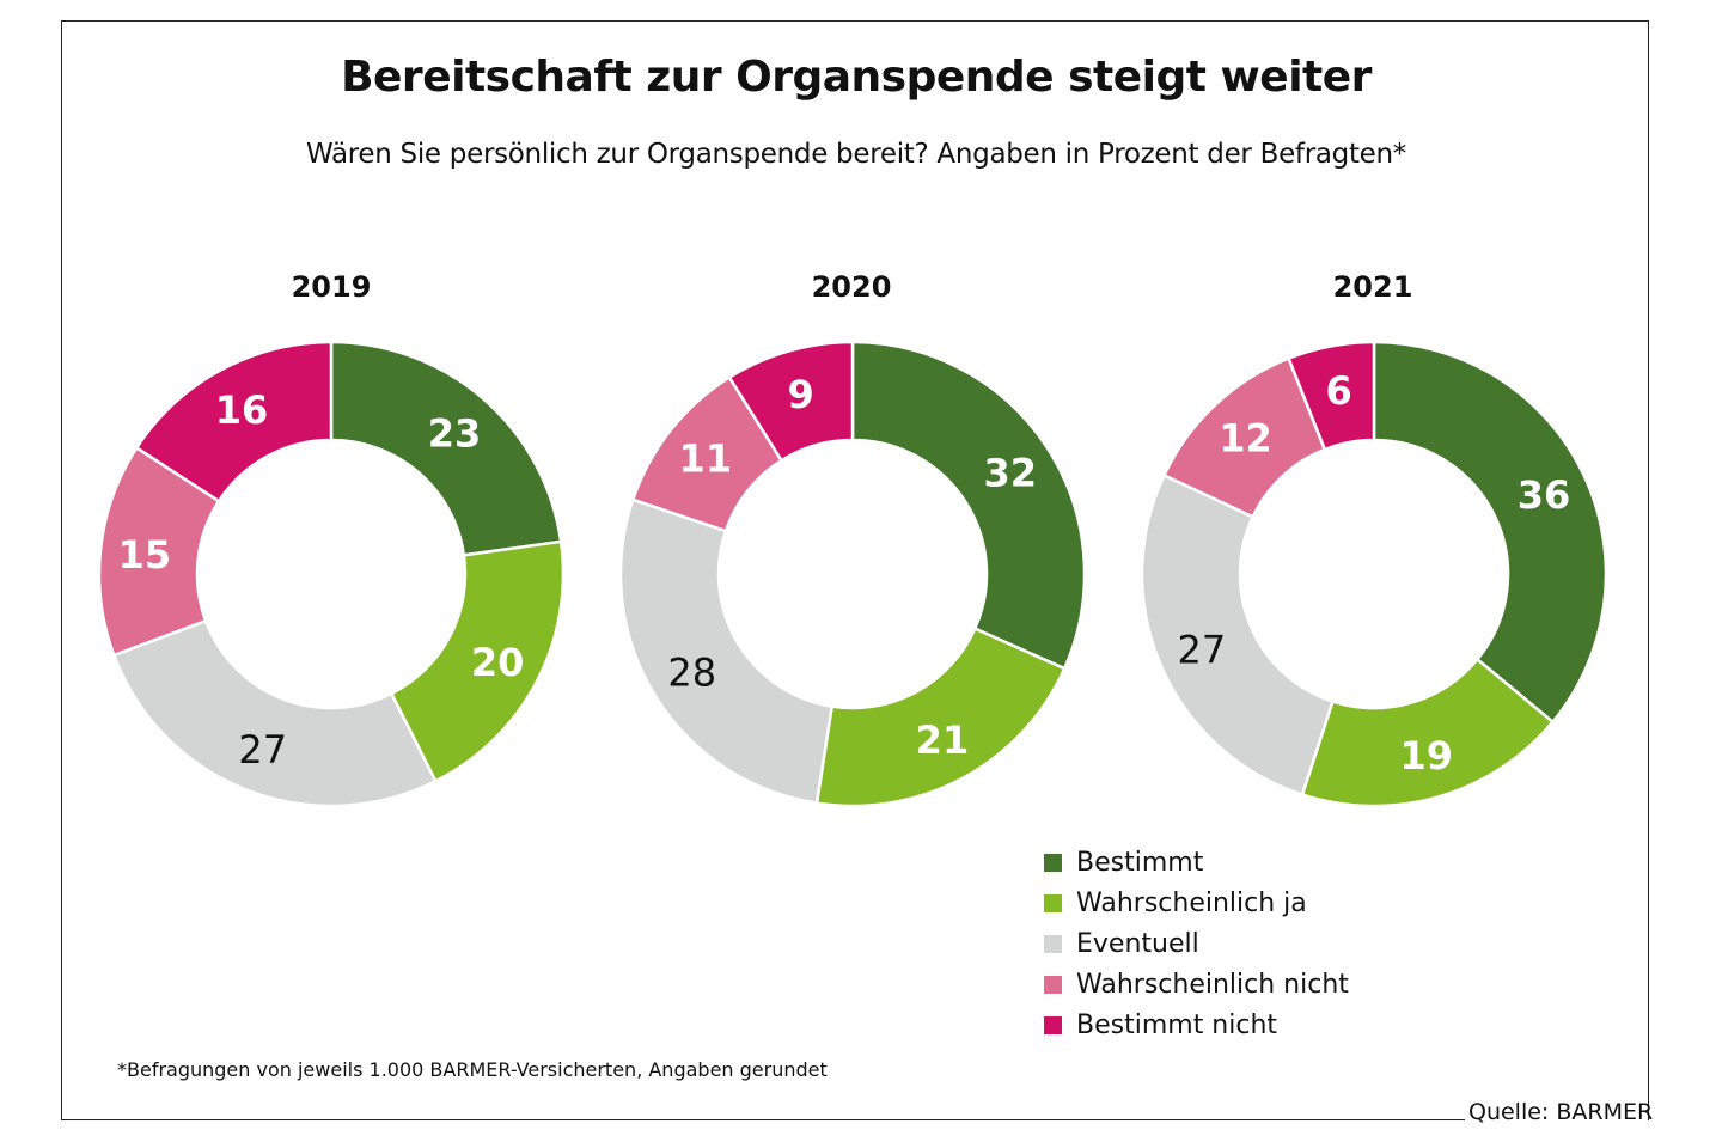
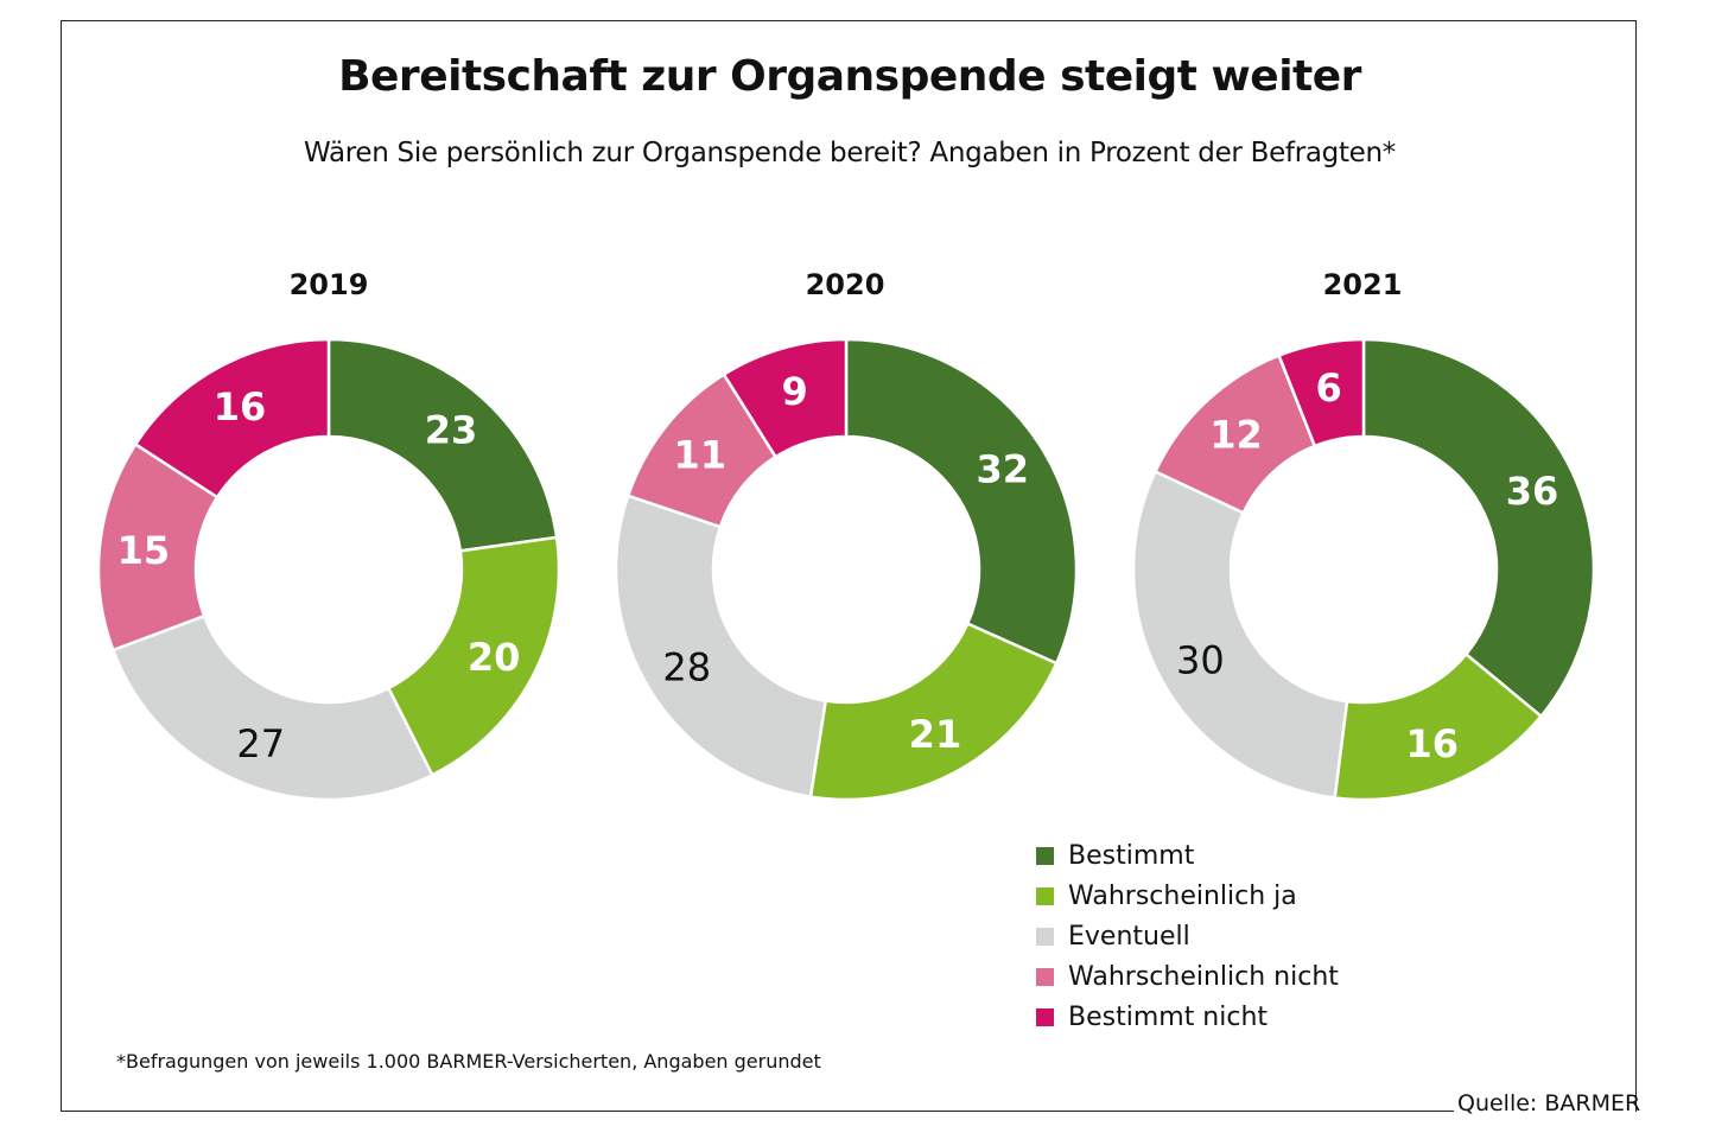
2021/Wahrscheinlich ja: 19 -> 16
2021/Eventuell: 27 -> 30
